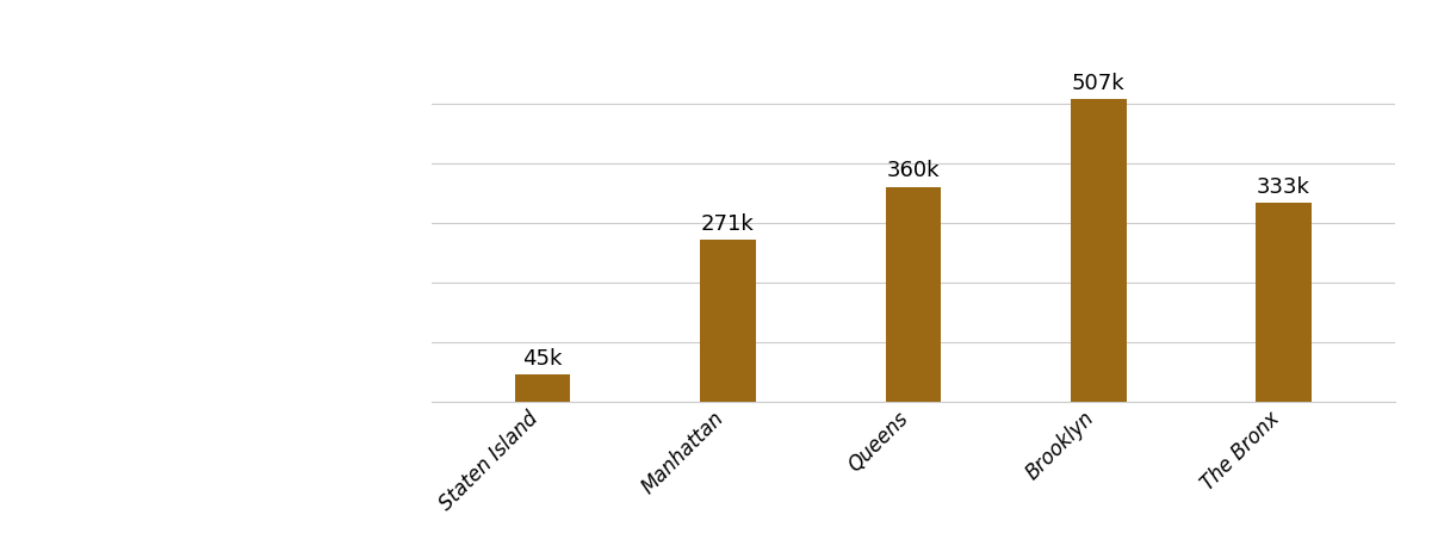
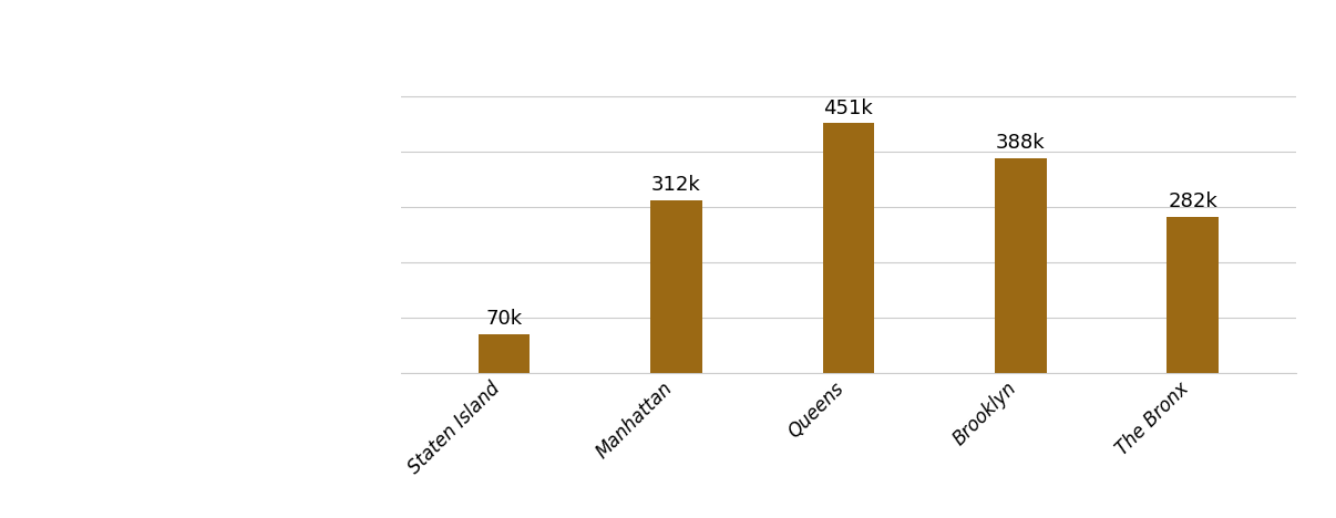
Staten Island: 45k -> 70k
Manhattan: 271k -> 312k
Queens: 360k -> 451k
Brooklyn: 507k -> 388k
The Bronx: 333k -> 282k
